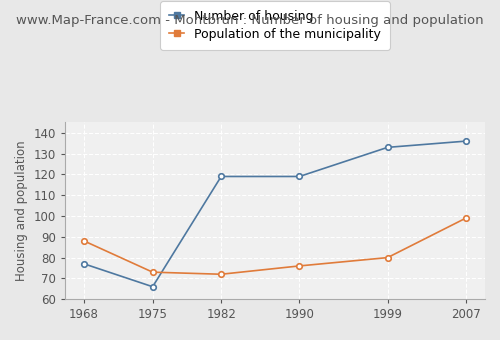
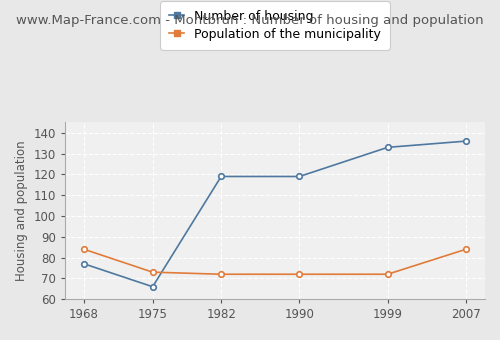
Population of the municipality/1968: 88 -> 84
Population of the municipality/1990: 76 -> 72
Population of the municipality/1999: 80 -> 72
Population of the municipality/2007: 99 -> 84
